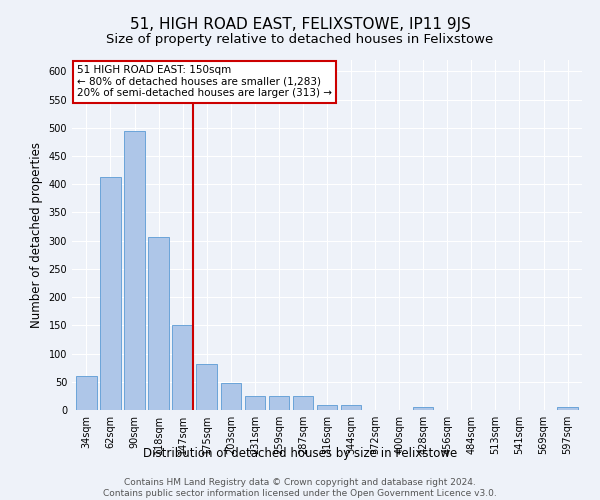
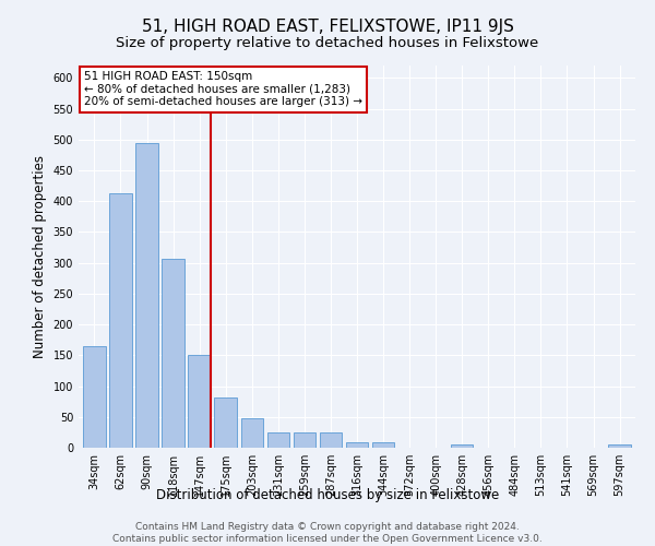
34sqm: 60 -> 164
